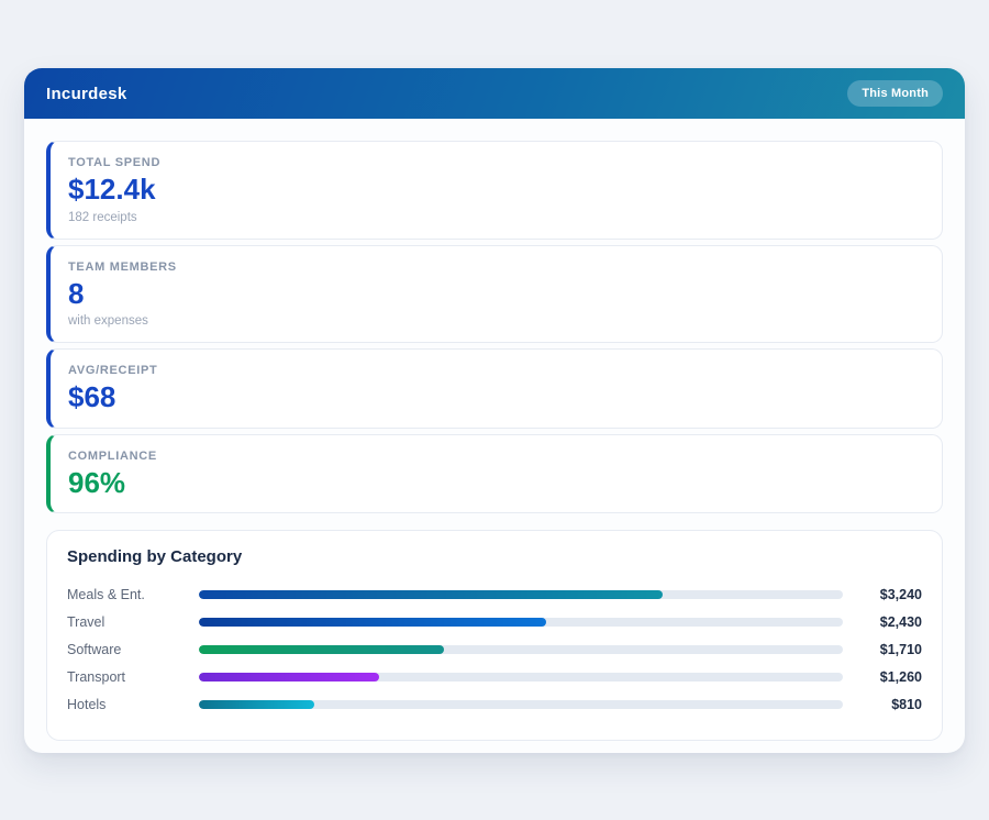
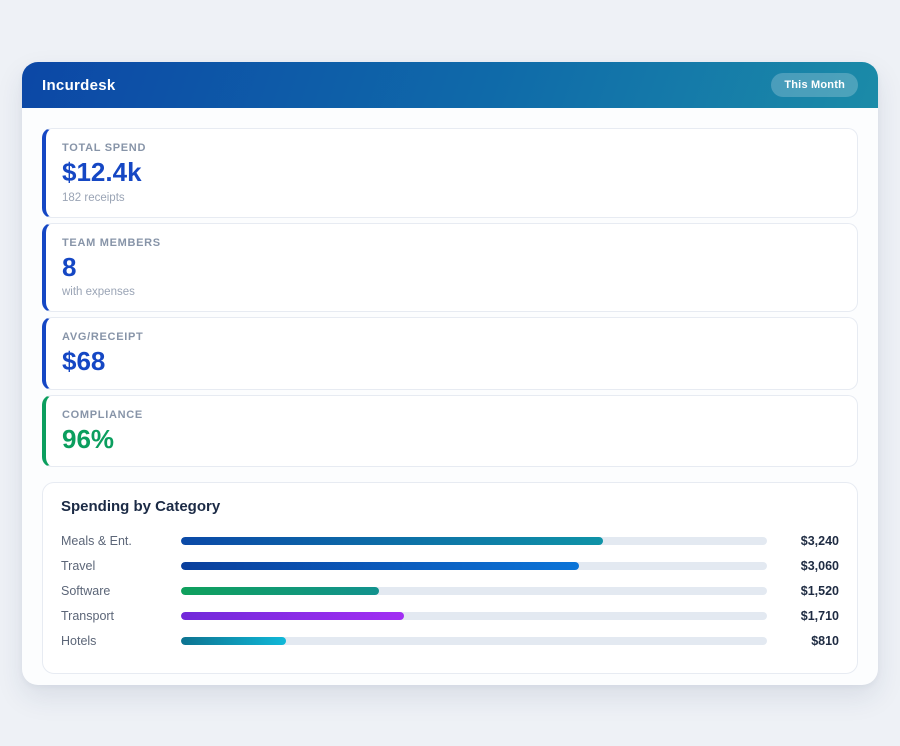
Travel: $2,430 -> $3,060
Software: $1,710 -> $1,520
Transport: $1,260 -> $1,710
